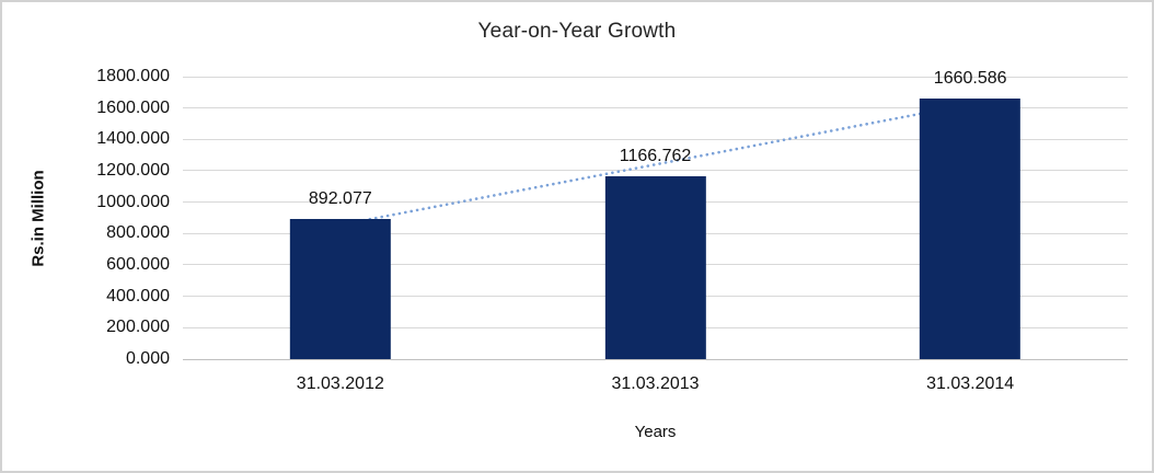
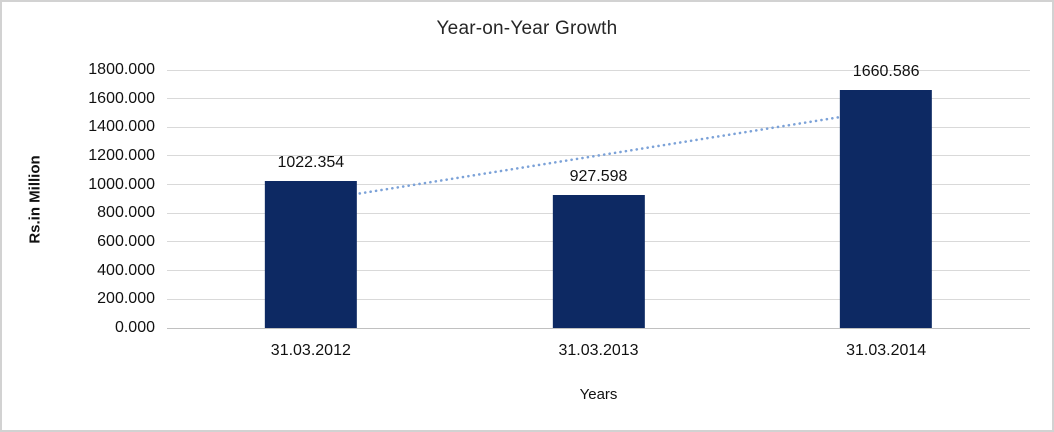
31.03.2012: 892.077 -> 1022.354
31.03.2013: 1166.762 -> 927.598
